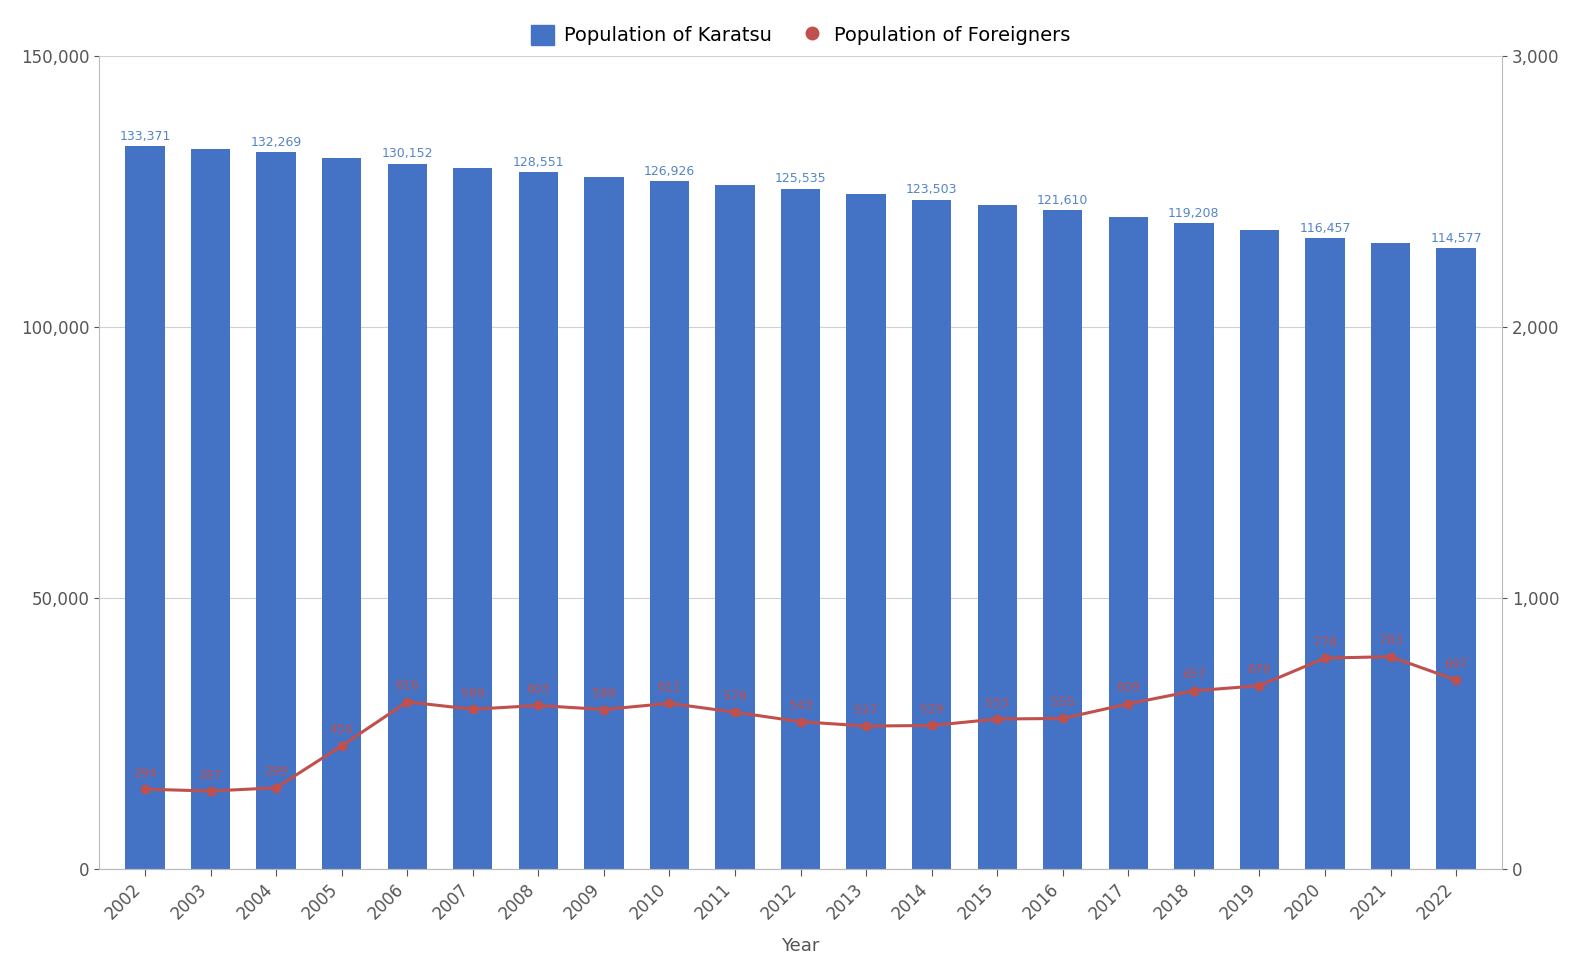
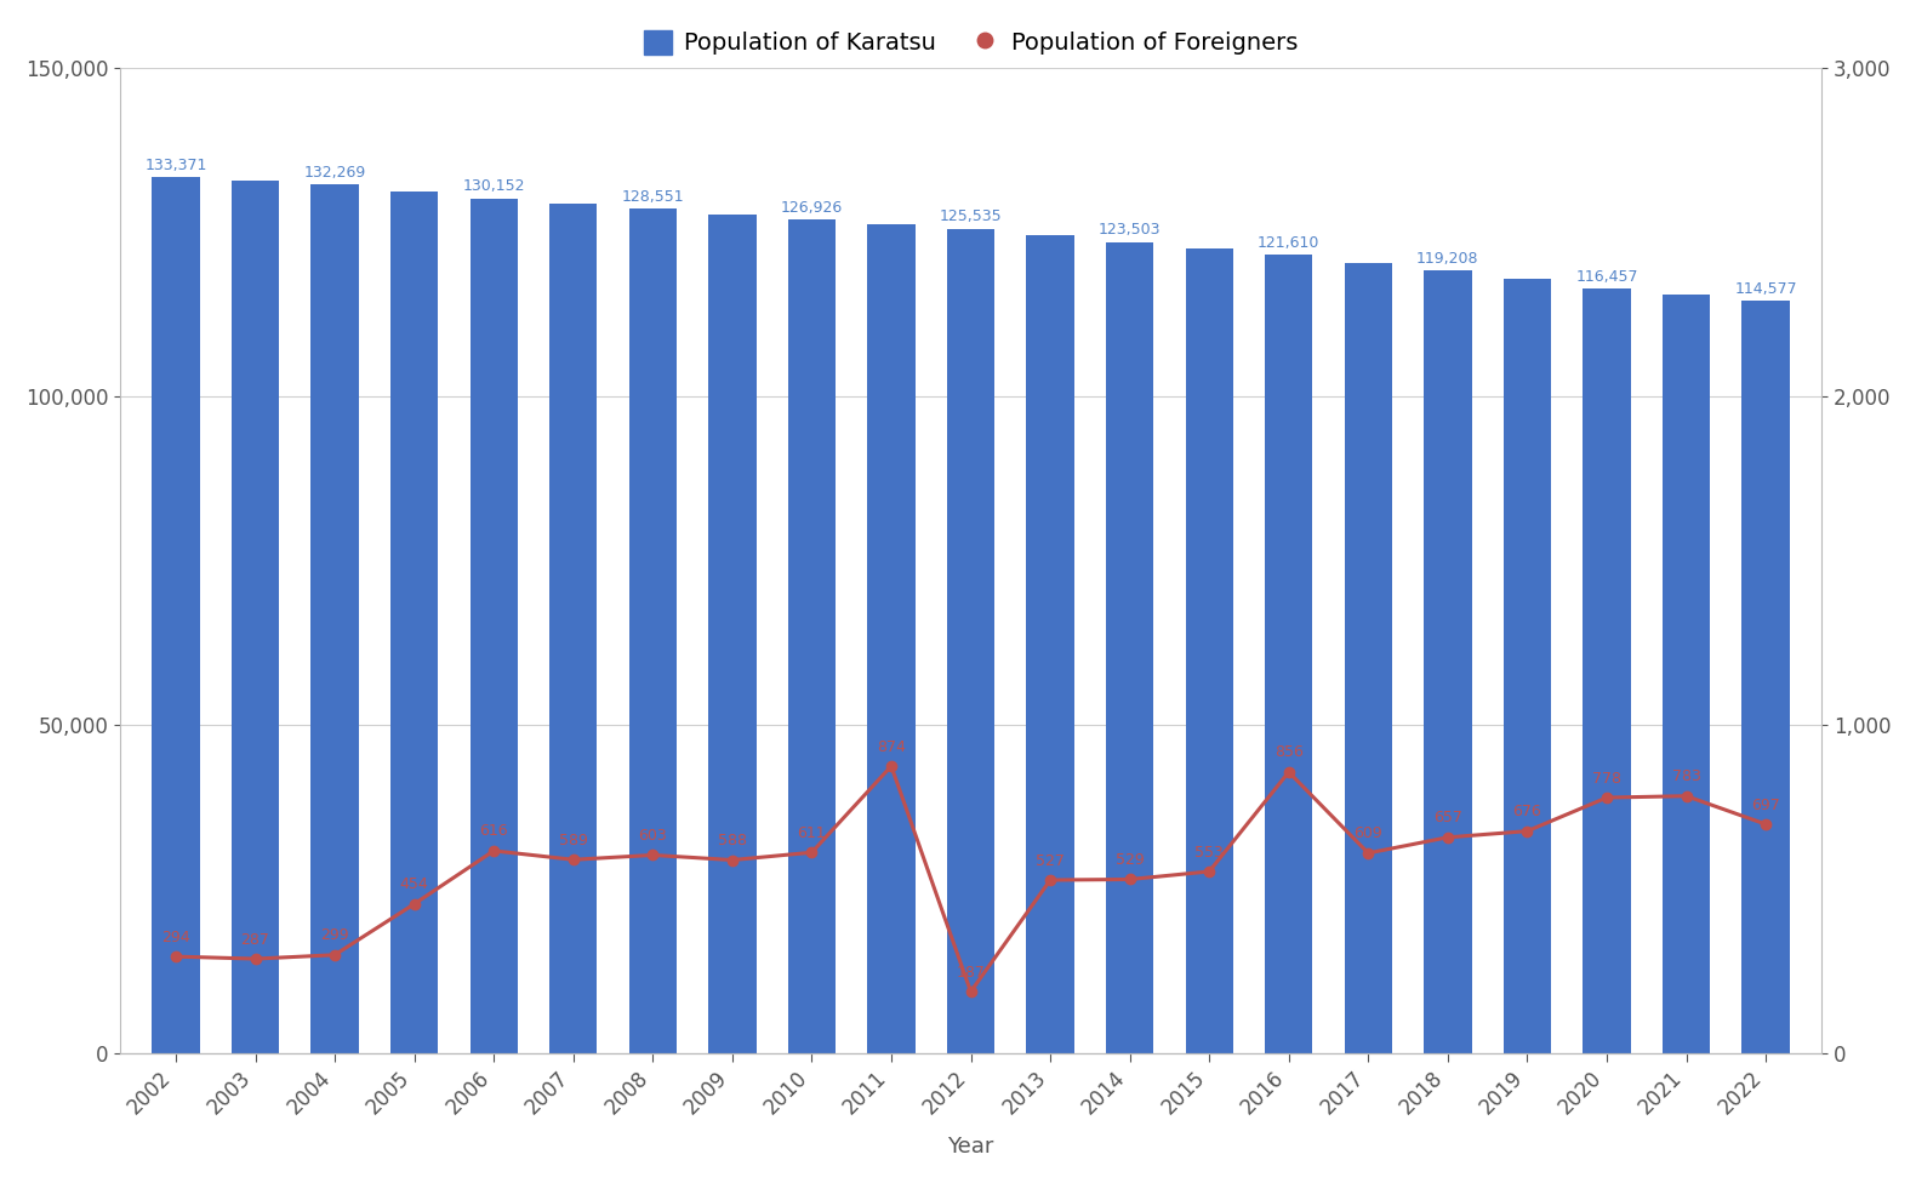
Population of Foreigners/2011: 578 -> 874
Population of Foreigners/2012: 543 -> 187
Population of Foreigners/2016: 555 -> 856
